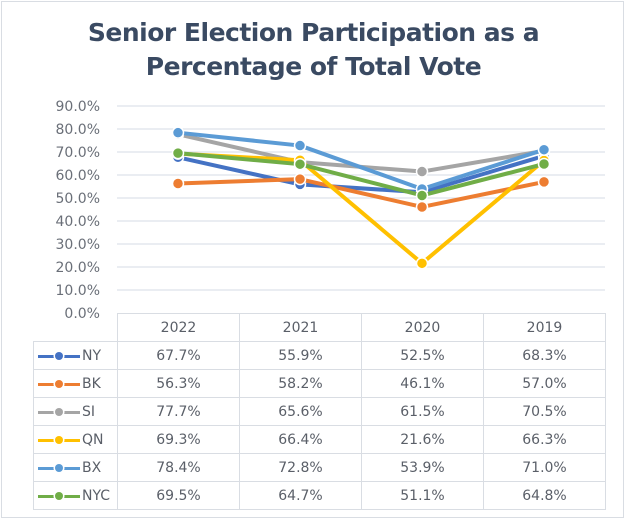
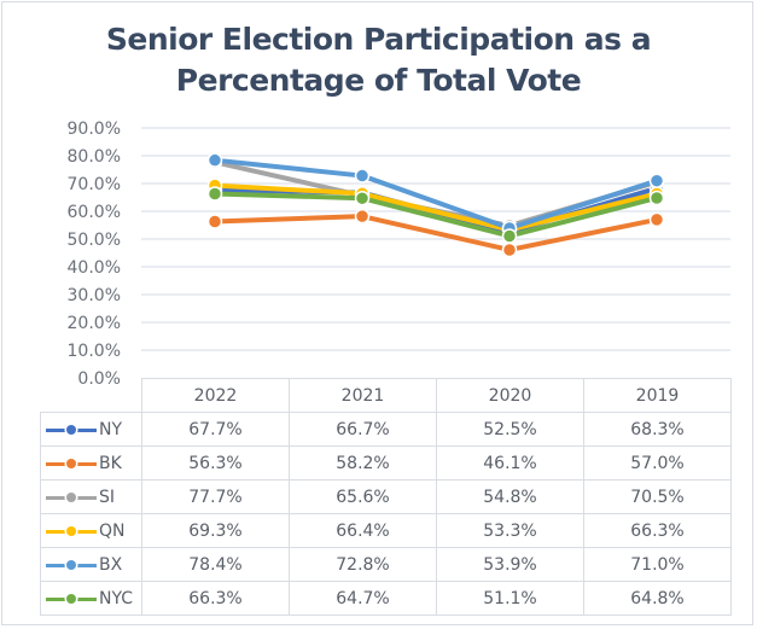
NYC/2022: 69.5% -> 66.3%
NY/2021: 55.9% -> 66.7%
SI/2020: 61.5% -> 54.8%
QN/2020: 21.6% -> 53.3%
